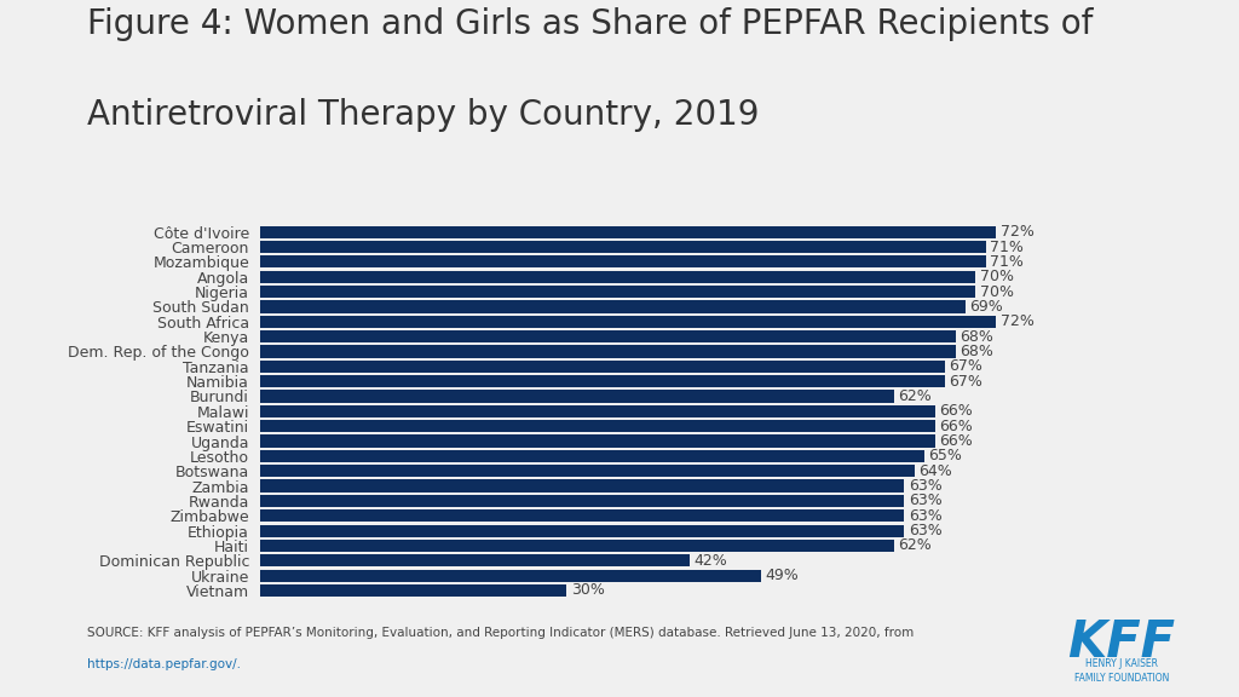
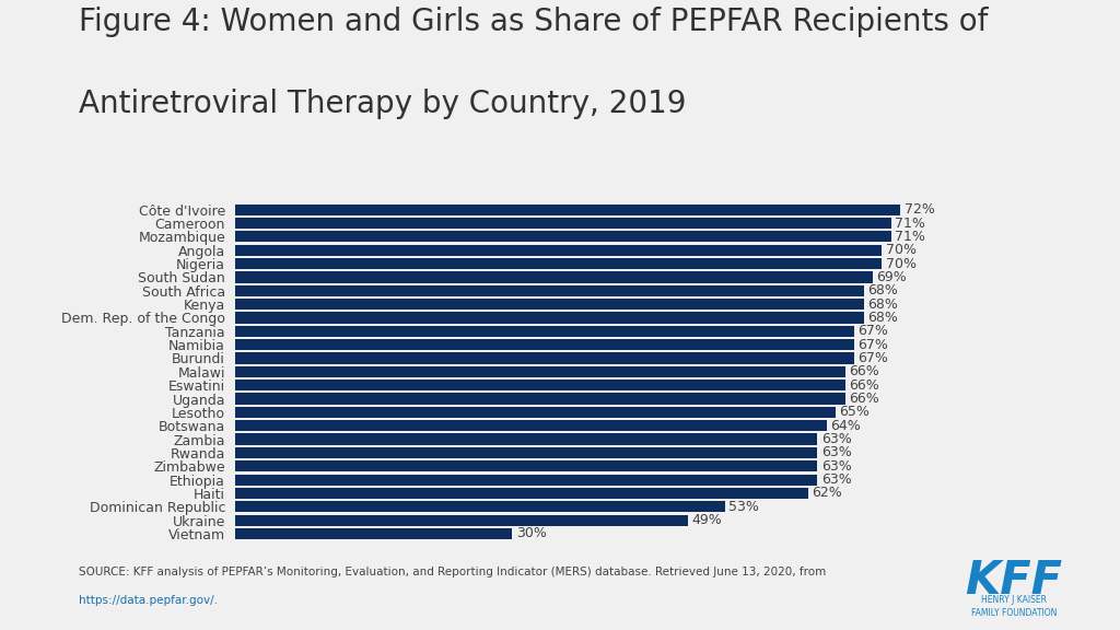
South Africa: 72% -> 68%
Burundi: 62% -> 67%
Dominican Republic: 42% -> 53%
